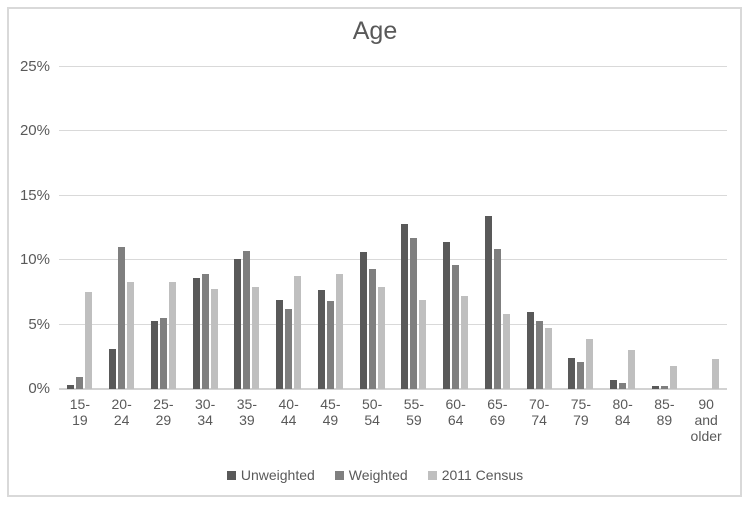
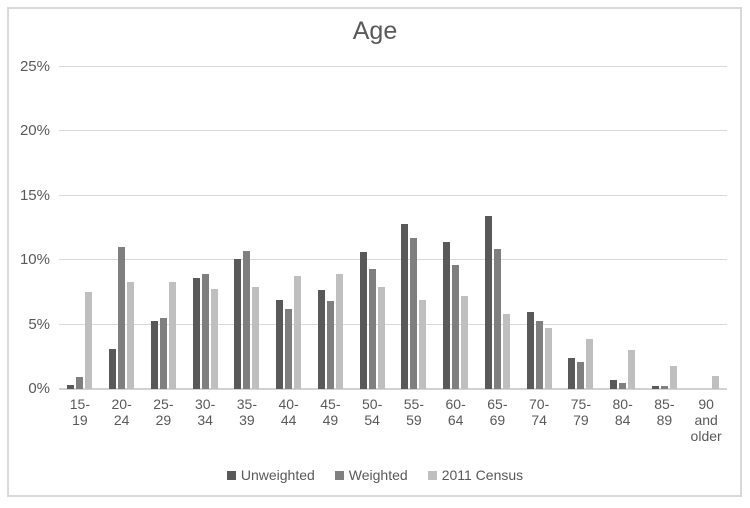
2011 Census/90 and older: 2.3% -> 1.0%
